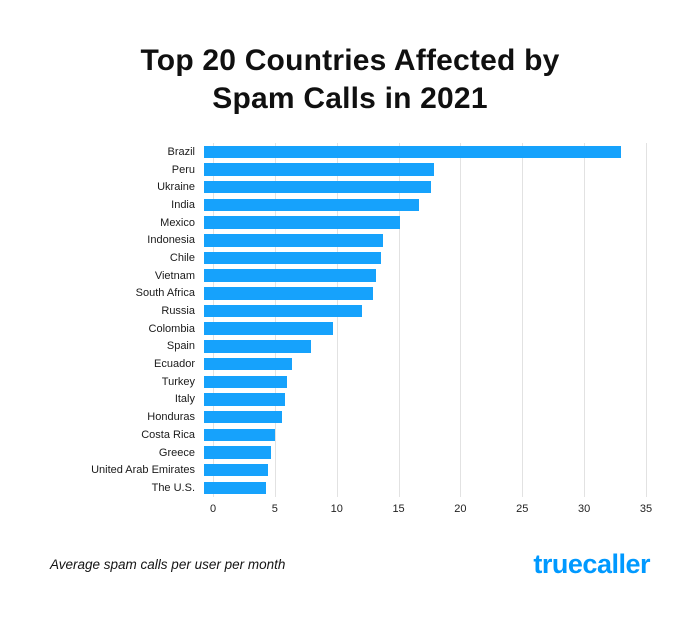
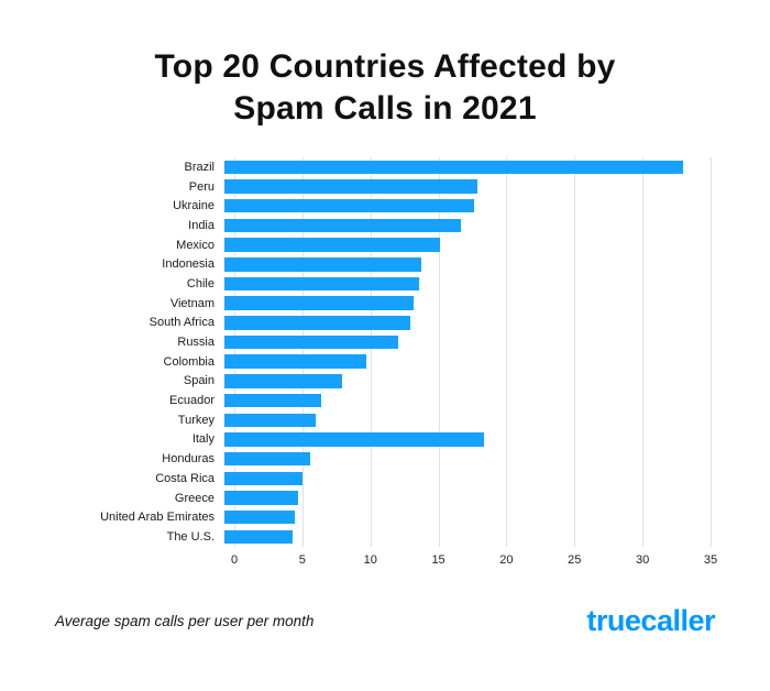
Italy: 6.4 -> 18.7
